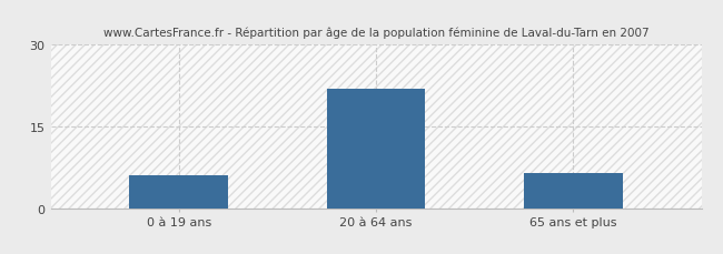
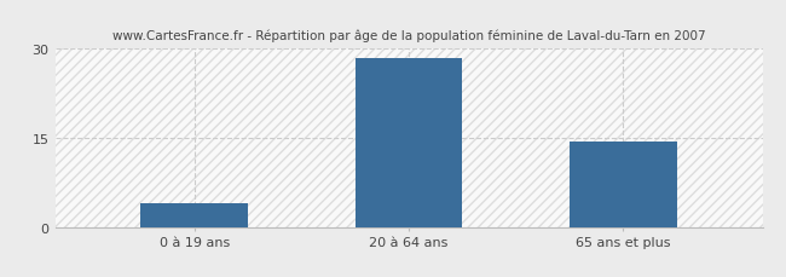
0 à 19 ans: 6.0 -> 4.0
20 à 64 ans: 22.0 -> 28.5
65 ans et plus: 6.5 -> 14.3
